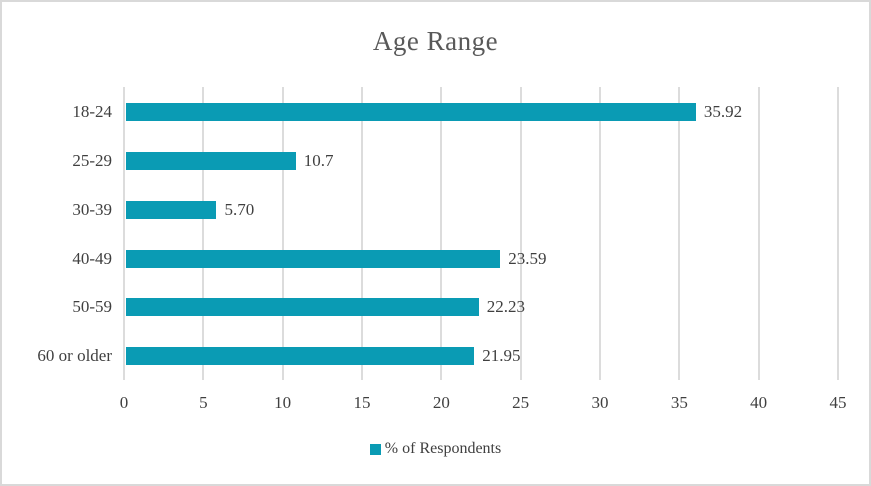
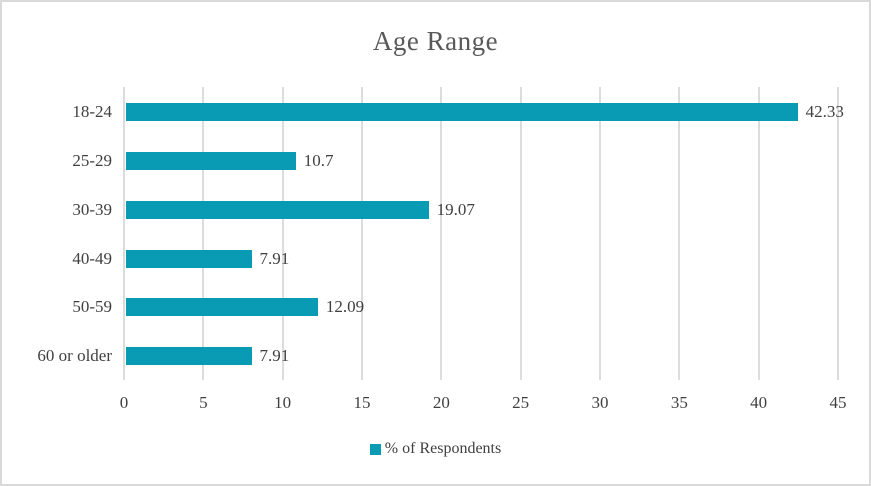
18-24: 35.92 -> 42.33
30-39: 5.70 -> 19.07
40-49: 23.59 -> 7.91
50-59: 22.23 -> 12.09
60 or older: 21.95 -> 7.91
